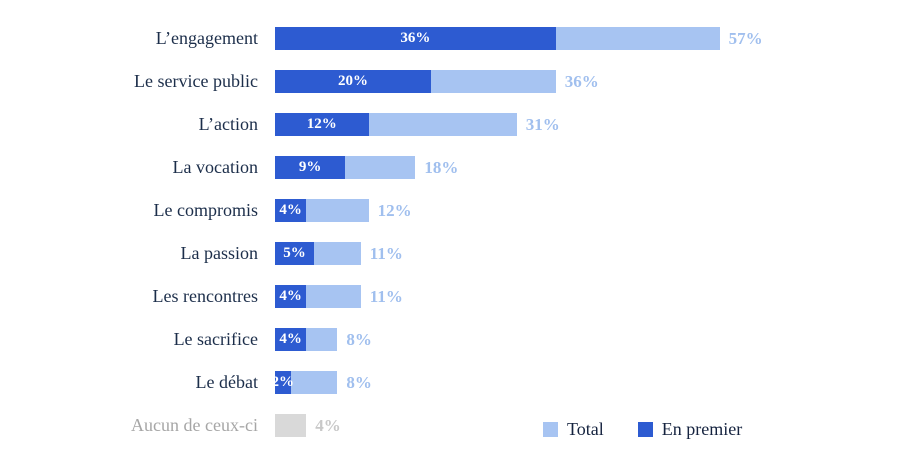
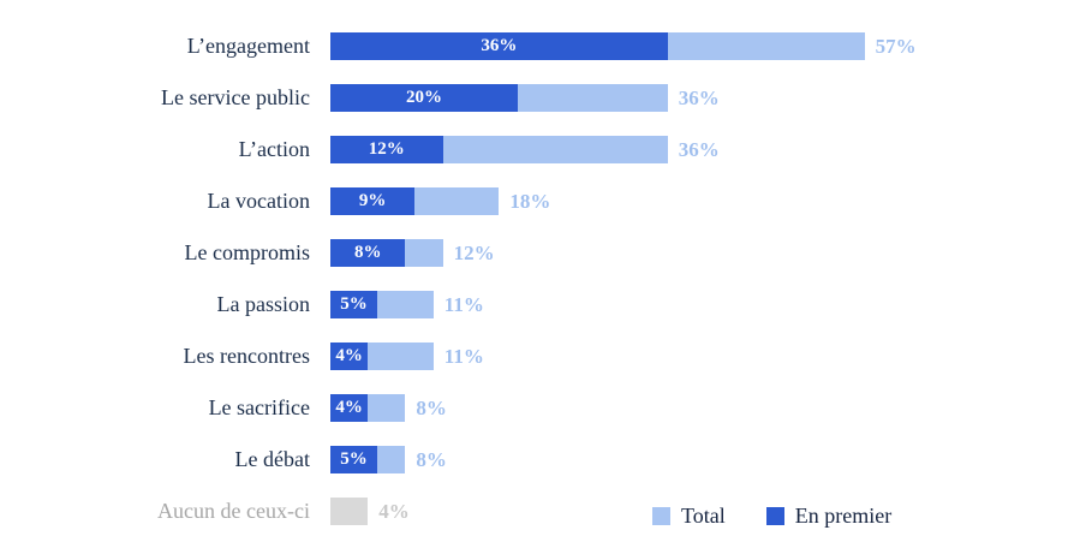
Total/L’action: 31% -> 36%
En premier/Le compromis: 4% -> 8%
En premier/Le débat: 2% -> 5%
